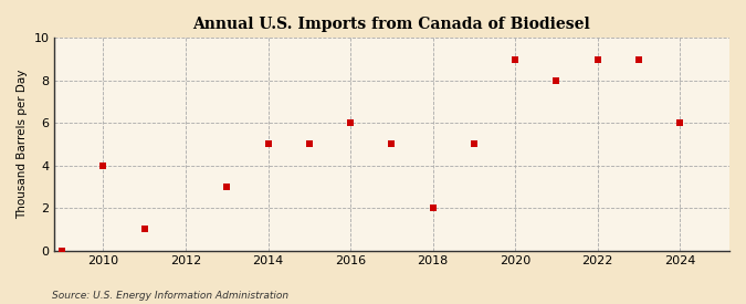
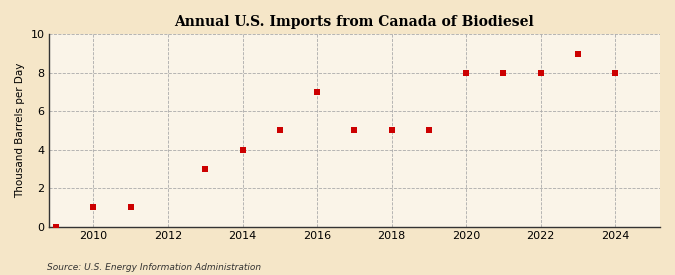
2010: 4 -> 1
2014: 5 -> 4
2016: 6 -> 7
2018: 2 -> 5
2020: 9 -> 8
2022: 9 -> 8
2024: 6 -> 8
